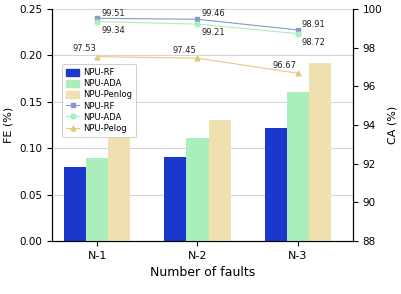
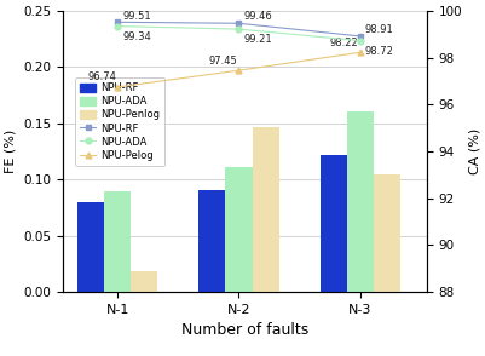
NPU-Pelog/N-1: 97.53 -> 96.74
NPU-Penlog/N-1: 0.111 -> 0.018
NPU-Penlog/N-2: 0.130 -> 0.146
NPU-Pelog/N-3: 96.67 -> 98.22
NPU-Penlog/N-3: 0.192 -> 0.104
